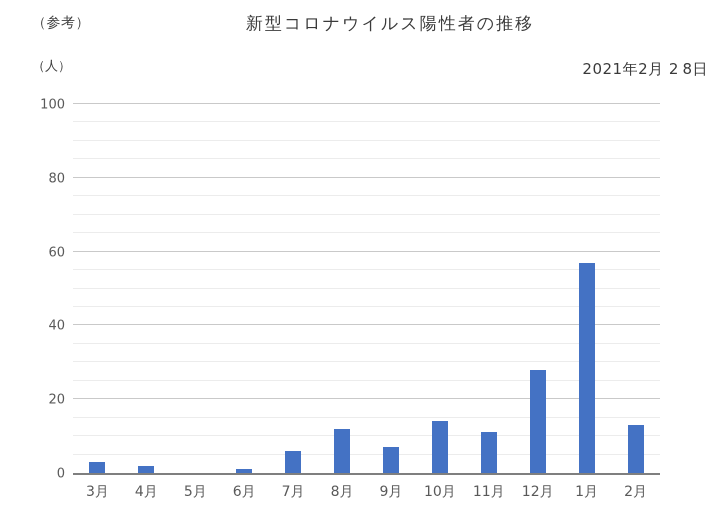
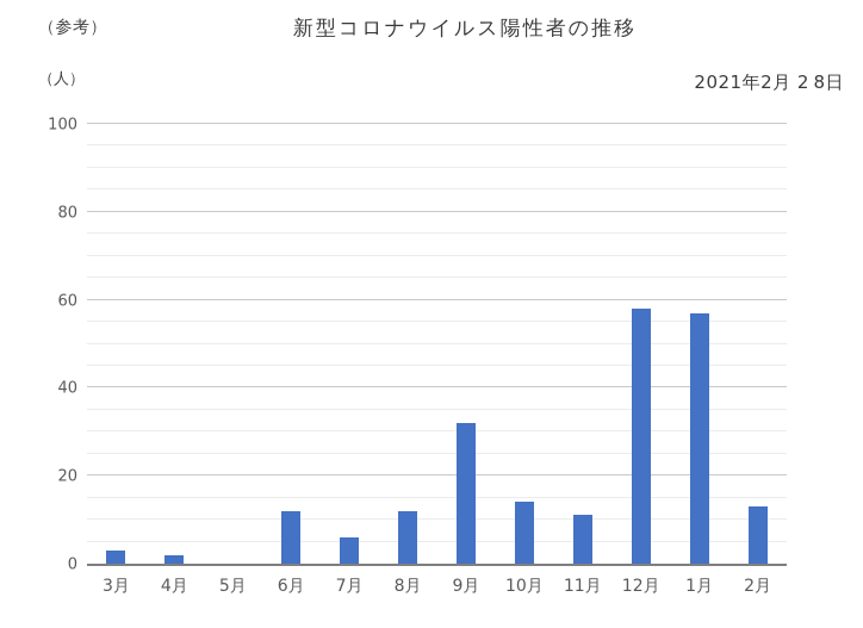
6月: 1 -> 12
9月: 7 -> 32
12月: 28 -> 58
